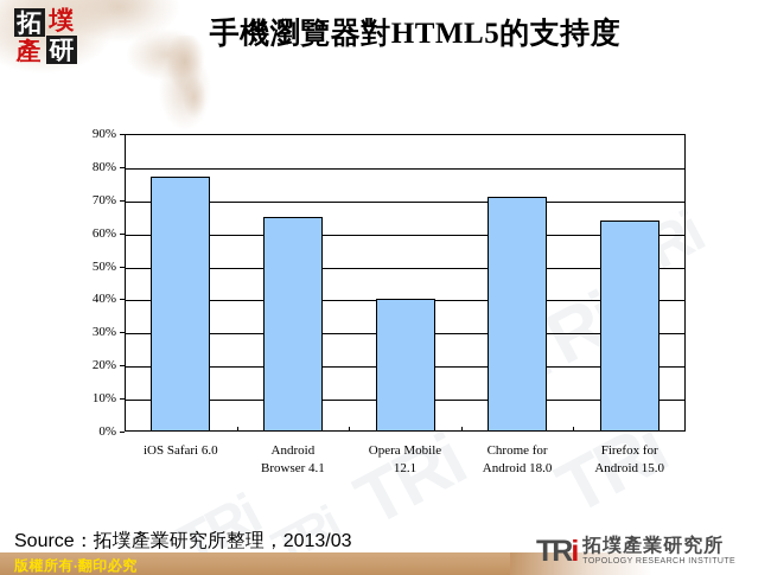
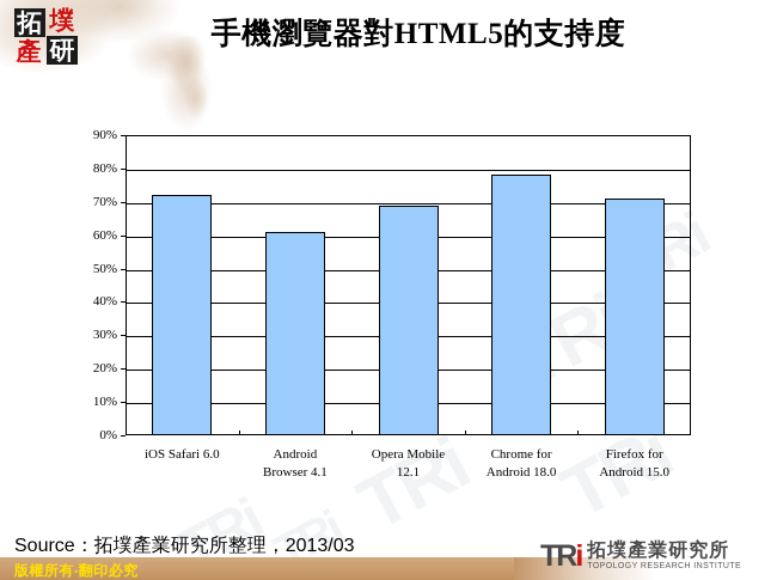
iOS Safari 6.0: 77% -> 72%
Android Browser 4.1: 65% -> 61%
Opera Mobile 12.1: 40% -> 69%
Chrome for Android 18.0: 71% -> 78%
Firefox for Android 15.0: 64% -> 71%
